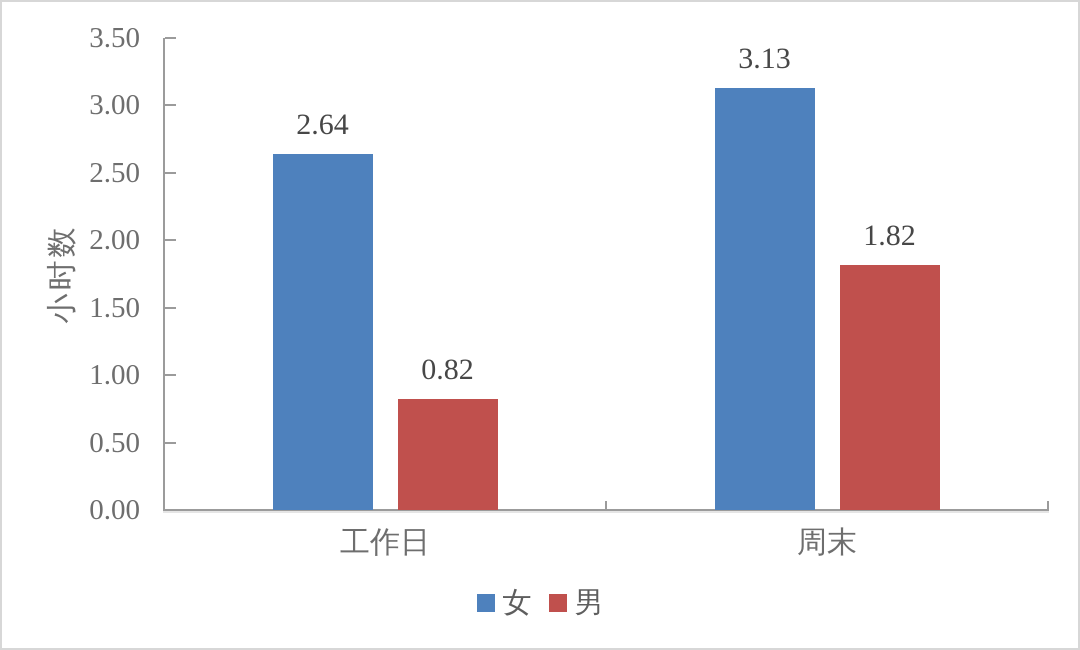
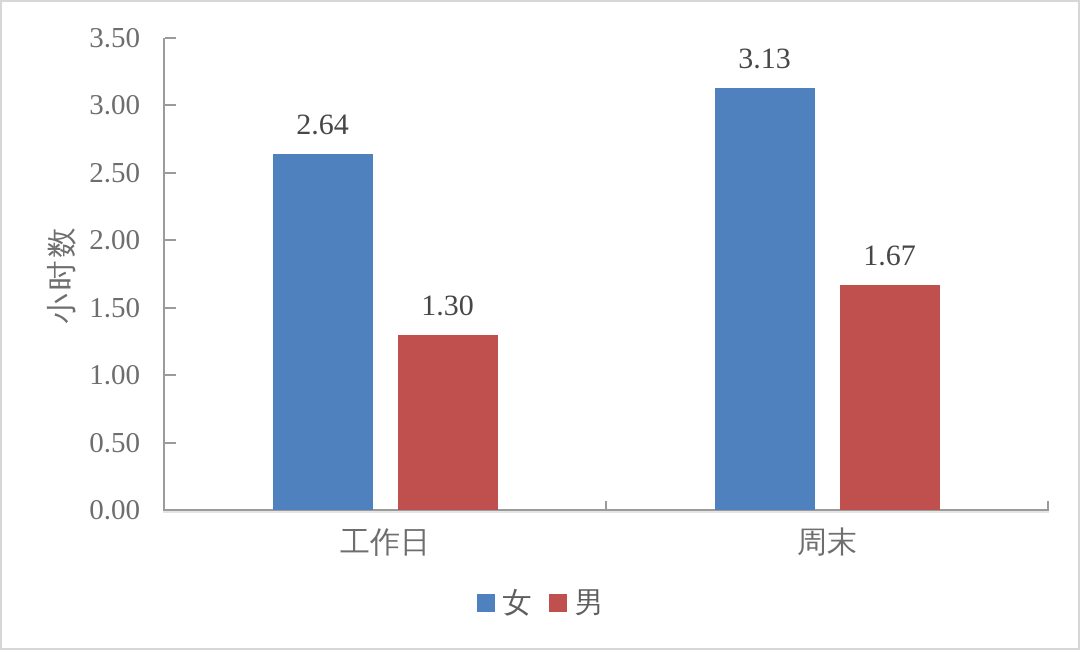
男/工作日: 0.82 -> 1.30
男/周末: 1.82 -> 1.67
